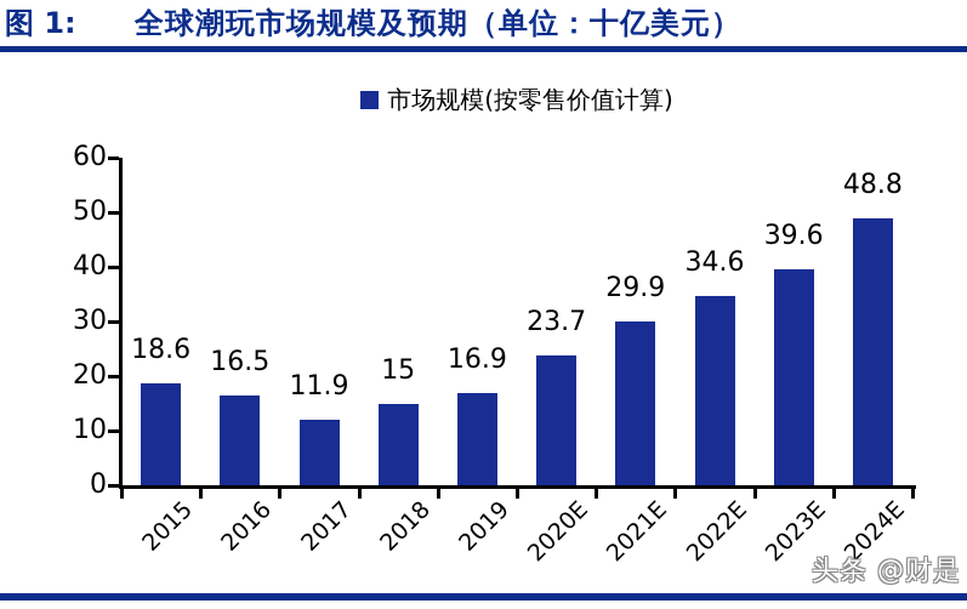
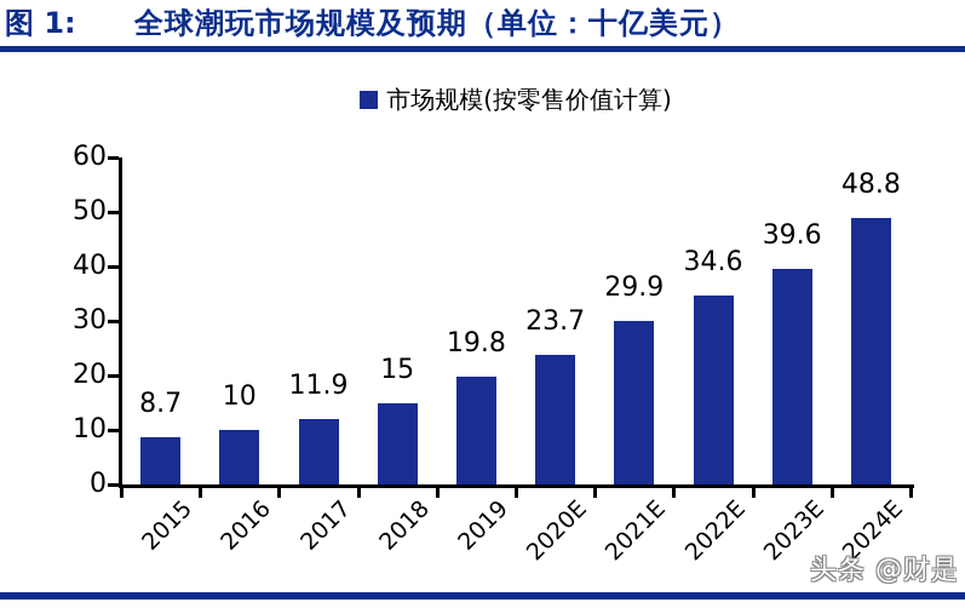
2015: 18.6 -> 8.7
2016: 16.5 -> 10
2019: 16.9 -> 19.8
